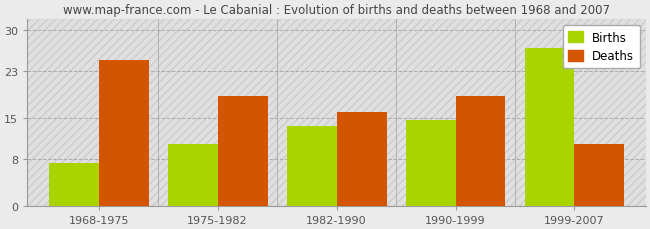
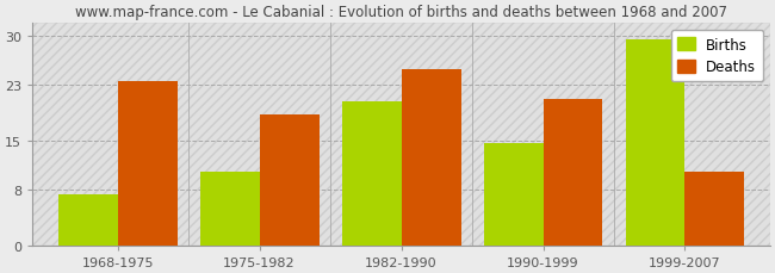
Deaths/1968-1975: 25.0 -> 23.6
Births/1982-1990: 13.6 -> 20.6
Deaths/1982-1990: 16.0 -> 25.2
Deaths/1990-1999: 18.8 -> 21.0
Births/1999-2007: 27.0 -> 29.6
